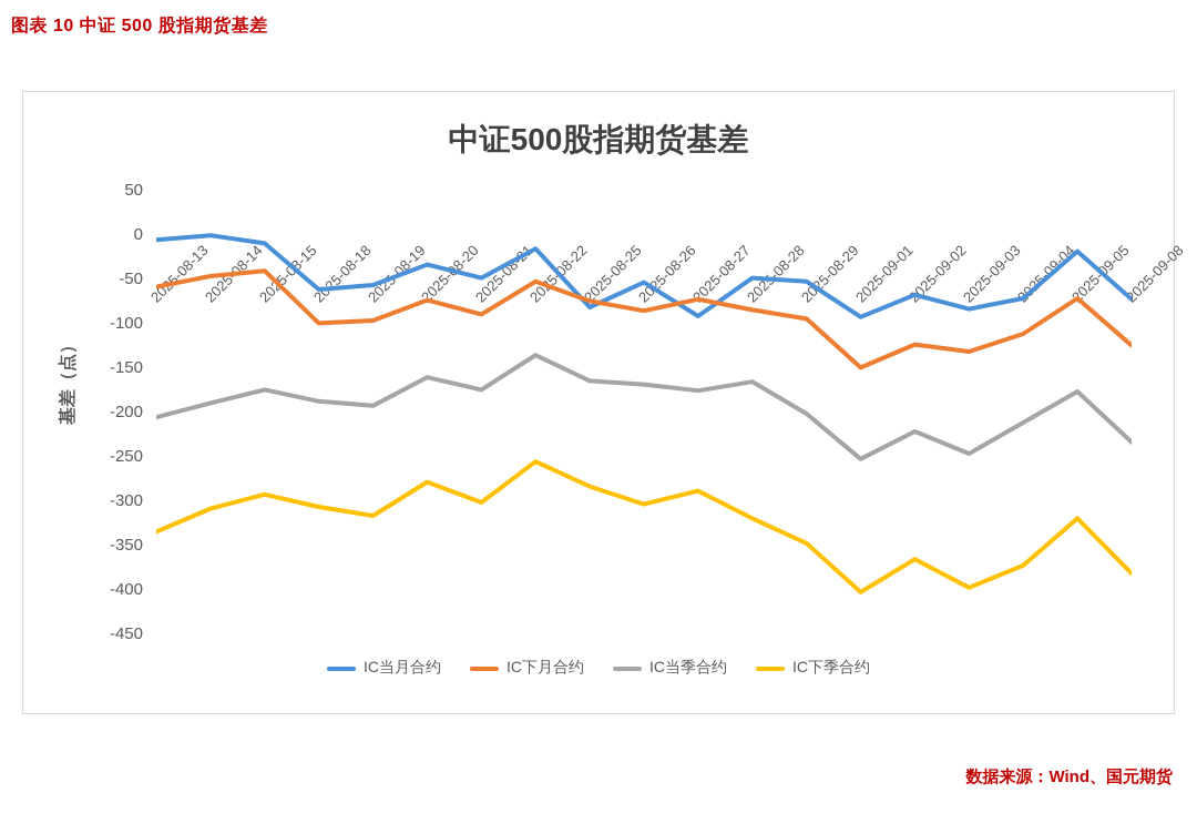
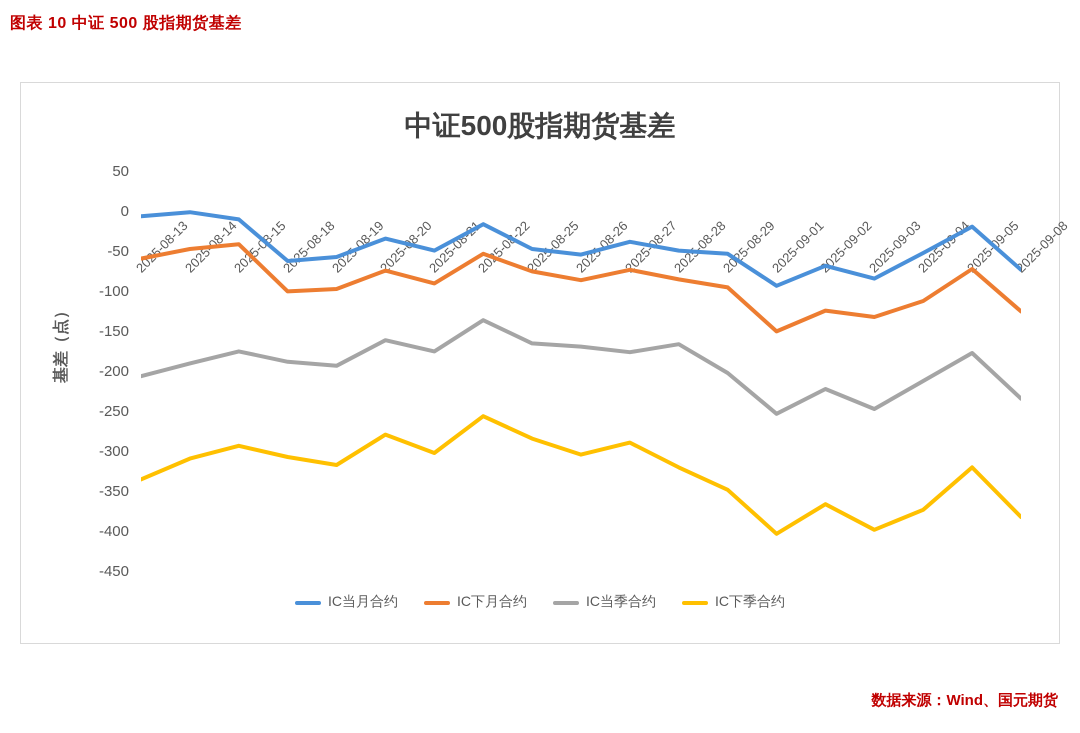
IC当月合约/2025-08-25: -80 -> -40
IC当月合约/2025-08-27: -90 -> -40
IC当月合约/2025-09-04: -70 -> -50
